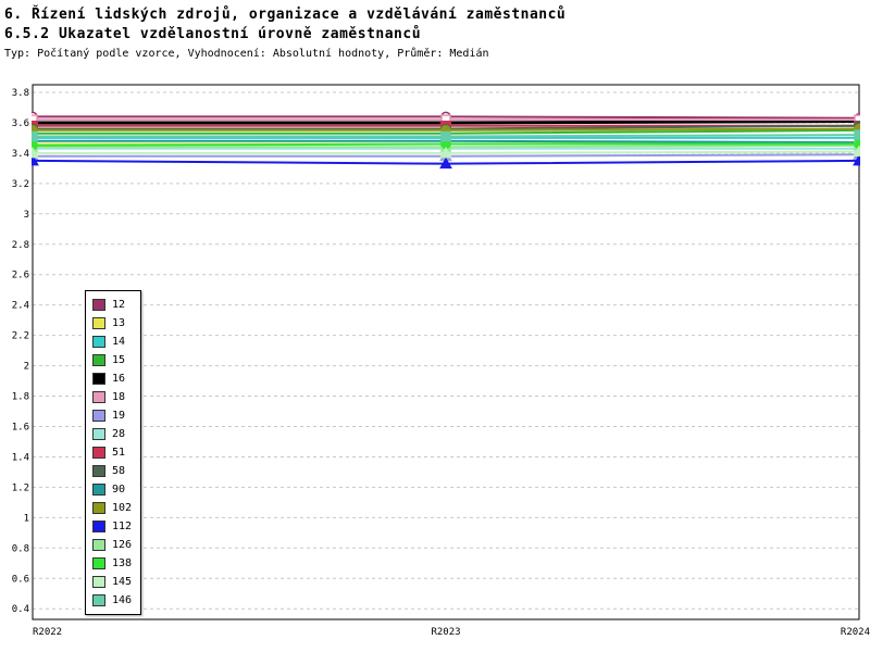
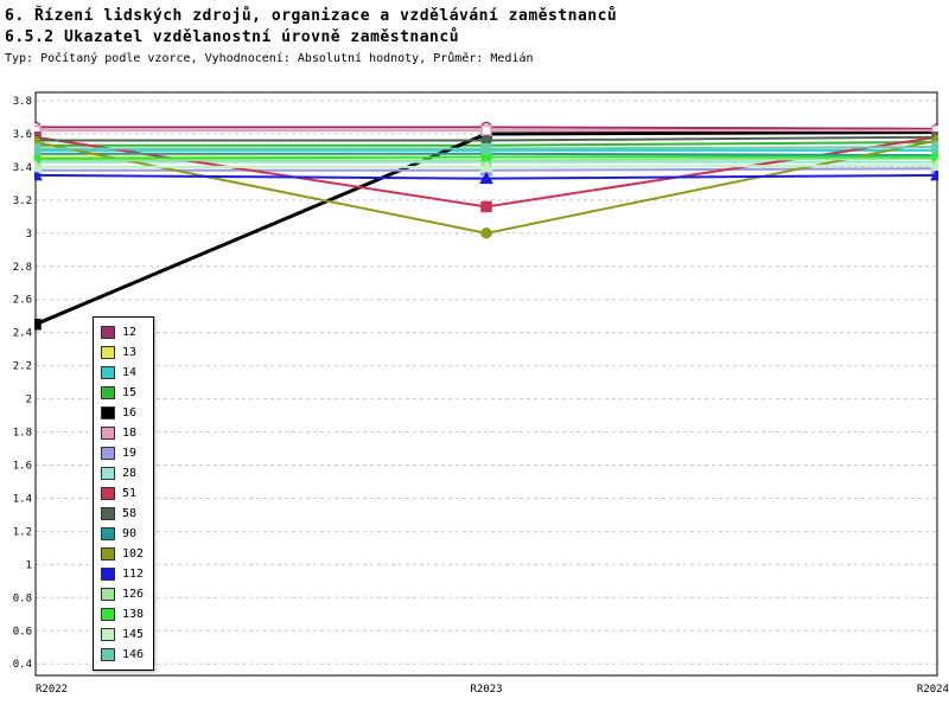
16/R2022: 3.60 -> 2.45
51/R2023: 3.58 -> 3.16
102/R2023: 3.55 -> 3.00
